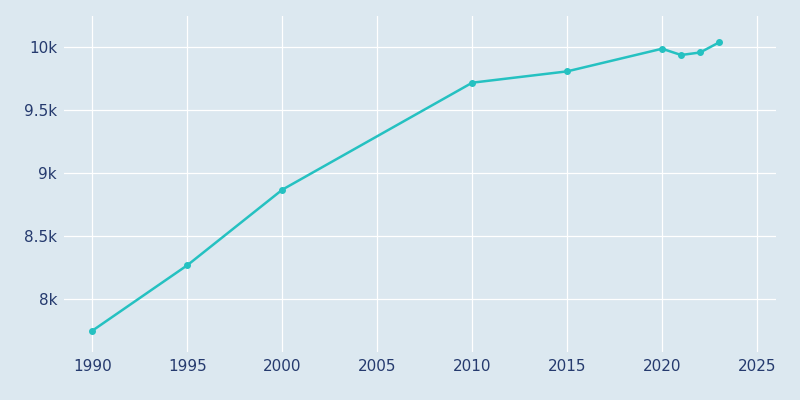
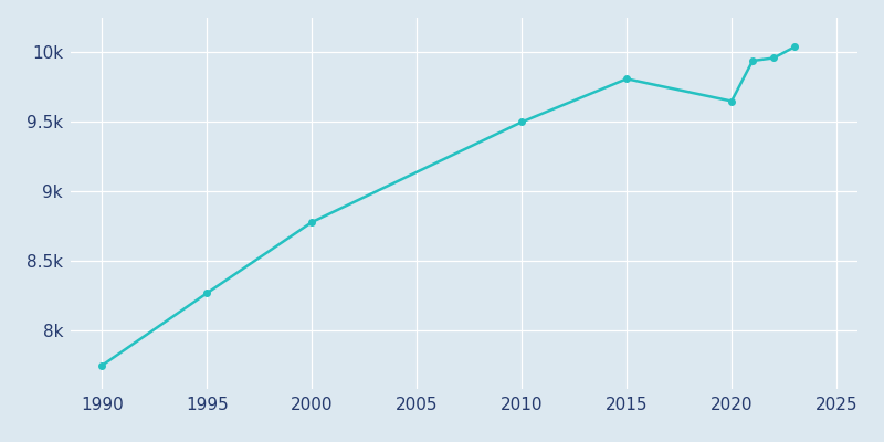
2000: 8.87k -> 8.78k
2010: 9.72k -> 9.50k
2020: 9.99k -> 9.65k
